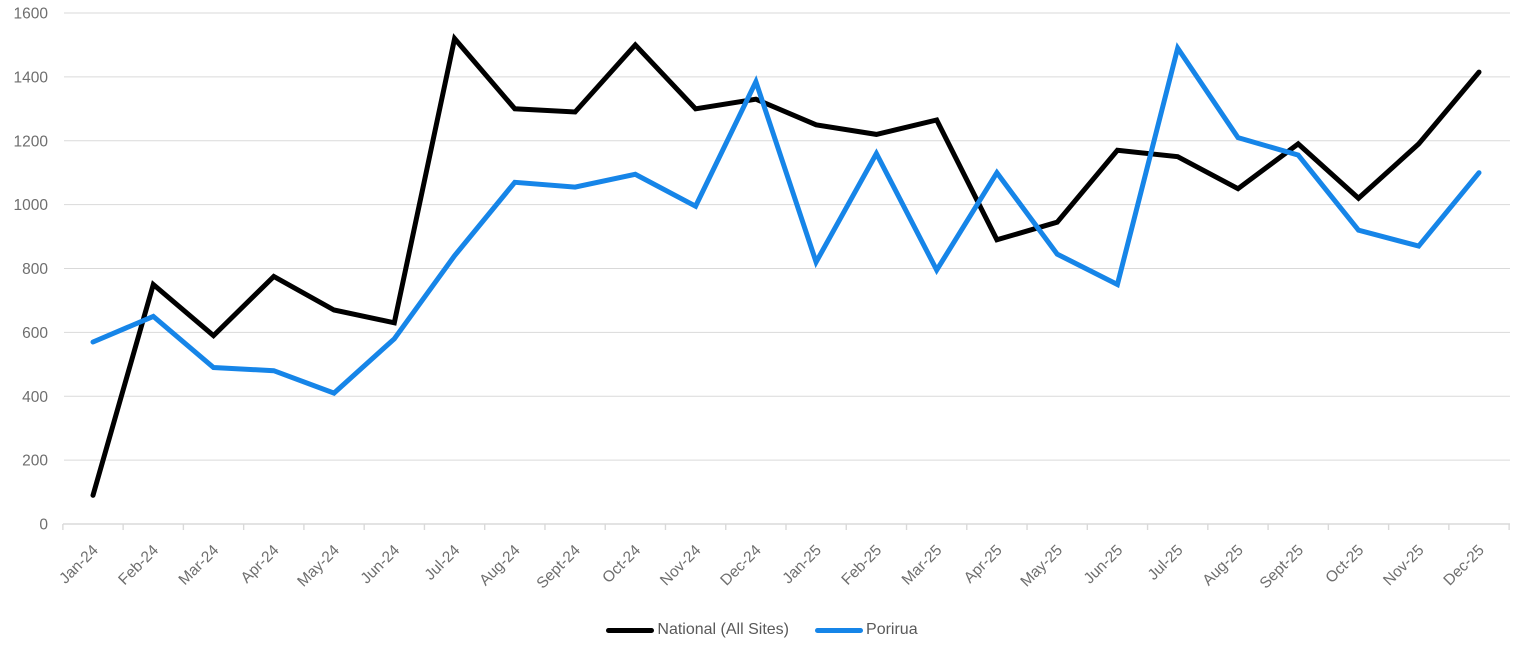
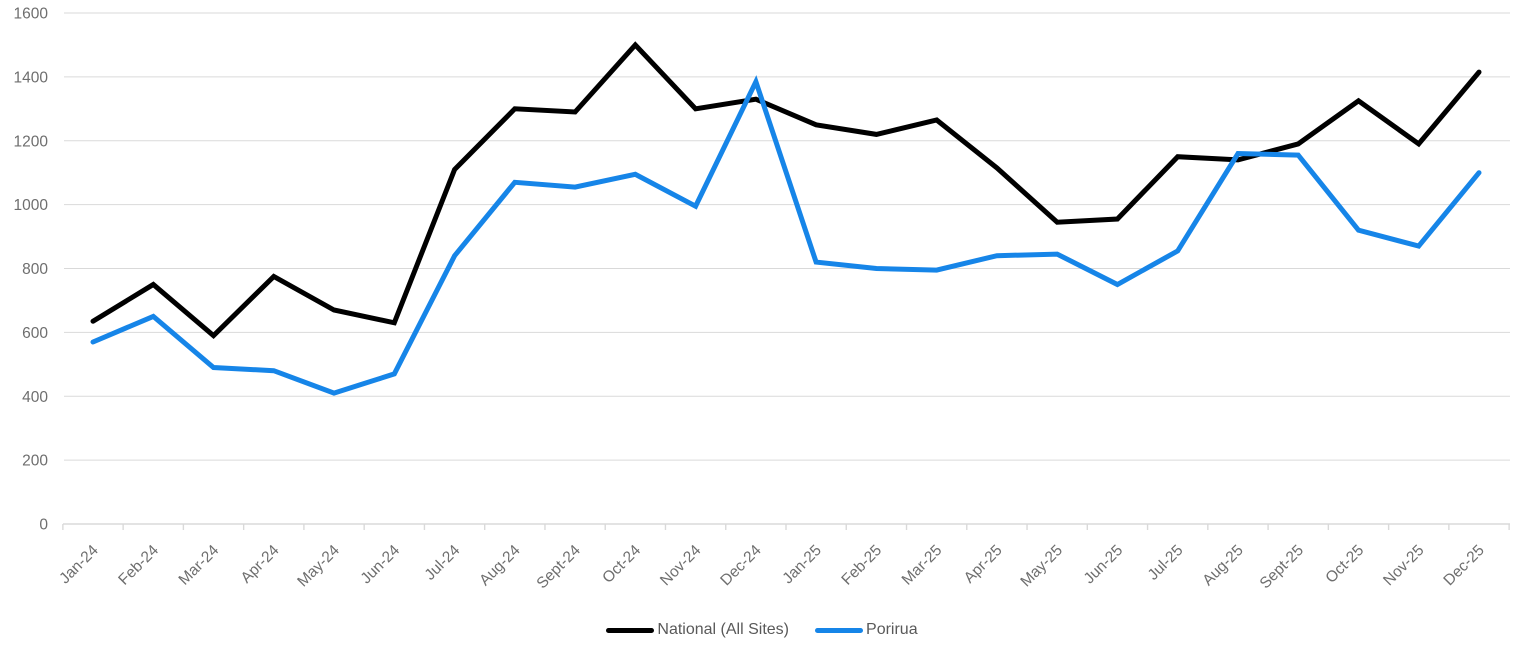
National (All Sites)/Jan-24: 90 -> 640
Porirua/Jun-24: 580 -> 470
National (All Sites)/Jul-24: 1520 -> 1110
Porirua/Feb-25: 1160 -> 800
National (All Sites)/Apr-25: 890 -> 1120
Porirua/Apr-25: 1100 -> 840
National (All Sites)/Jun-25: 1170 -> 960
Porirua/Jul-25: 1490 -> 860
National (All Sites)/Aug-25: 1050 -> 1140
Porirua/Aug-25: 1210 -> 1160
National (All Sites)/Oct-25: 1020 -> 1320
